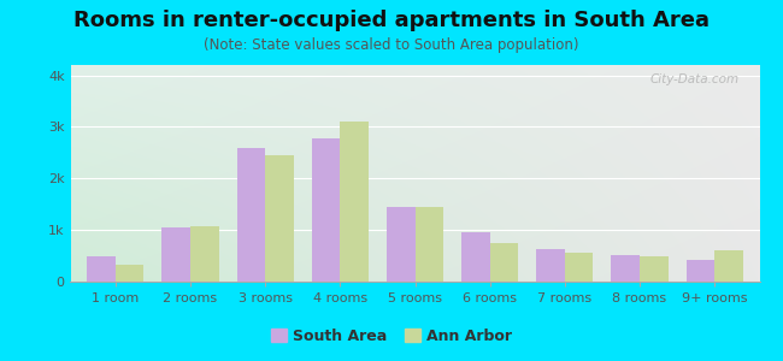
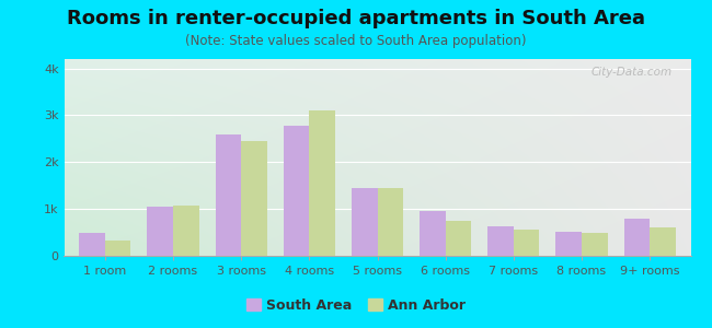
South Area/9+ rooms: 0.42k -> 0.80k
